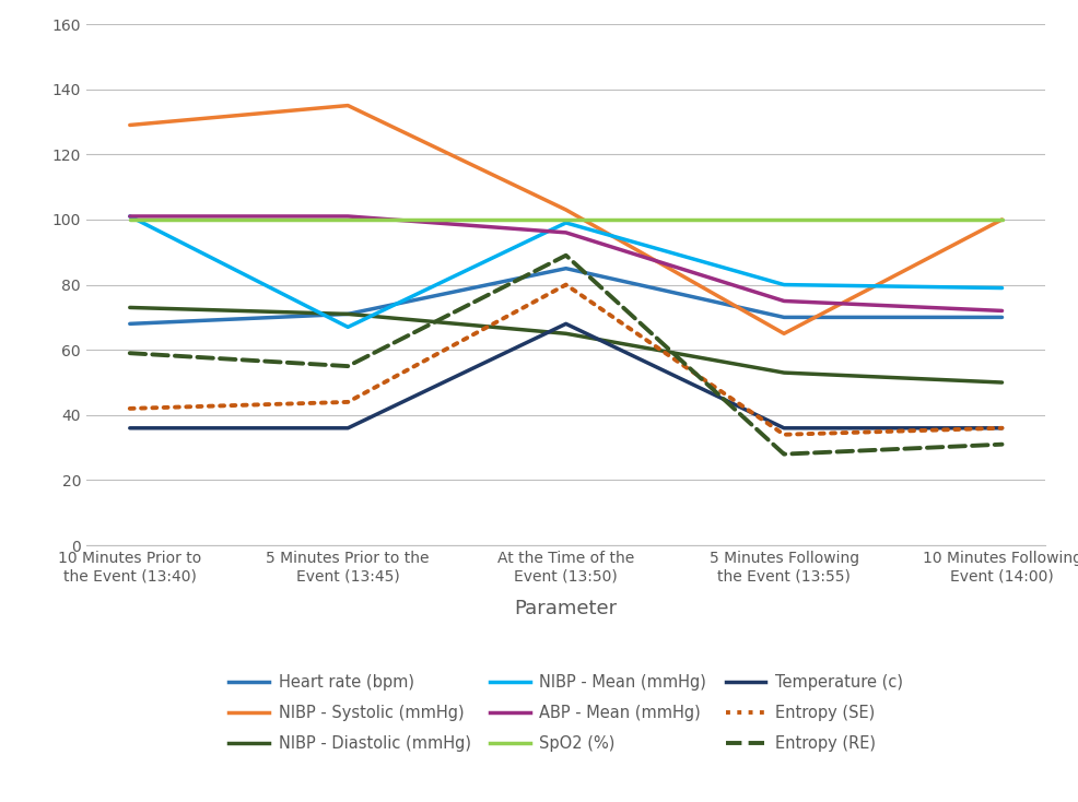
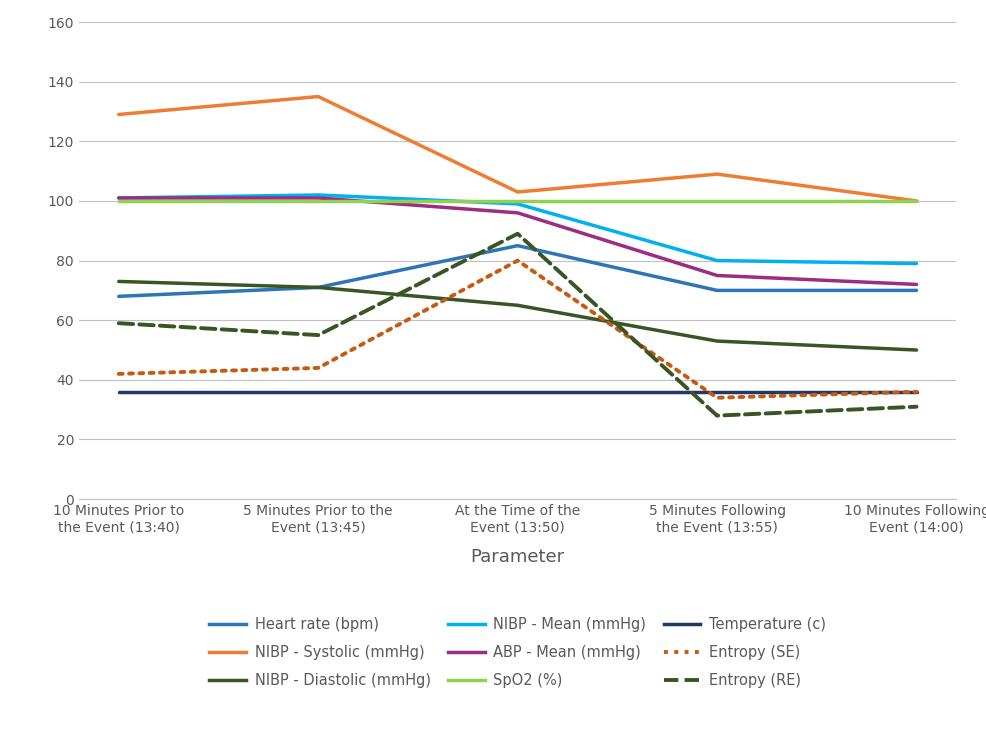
NIBP - Mean (mmHg)/5 Minutes Prior to the Event (13:45): 67 -> 102
Temperature (c)/At the Time of the Event (13:50): 68 -> 36
NIBP - Systolic (mmHg)/5 Minutes Following the Event (13:55): 65 -> 109
